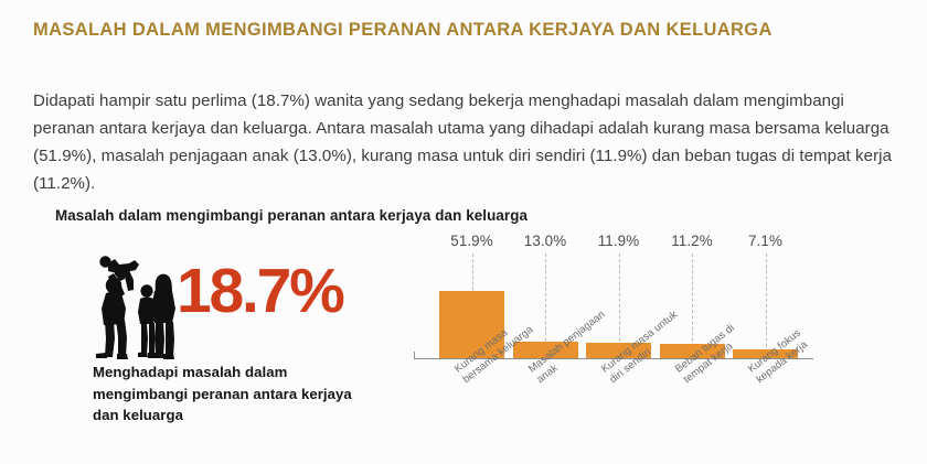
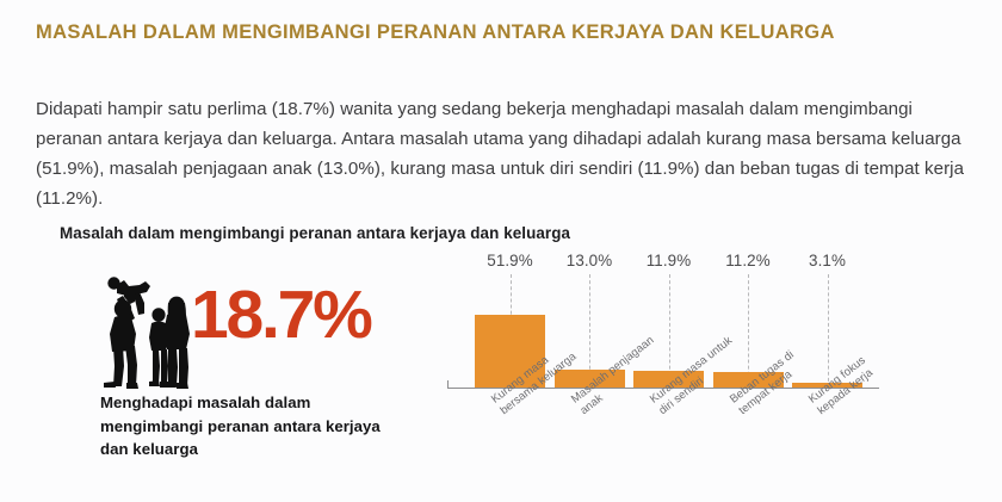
Kurang fokus kepada kerja: 7.1% -> 3.1%
